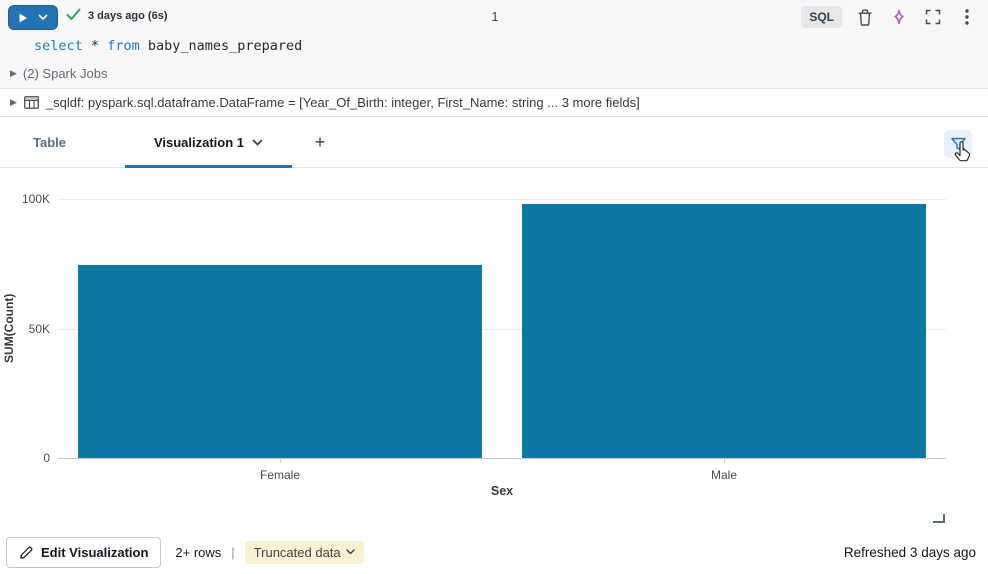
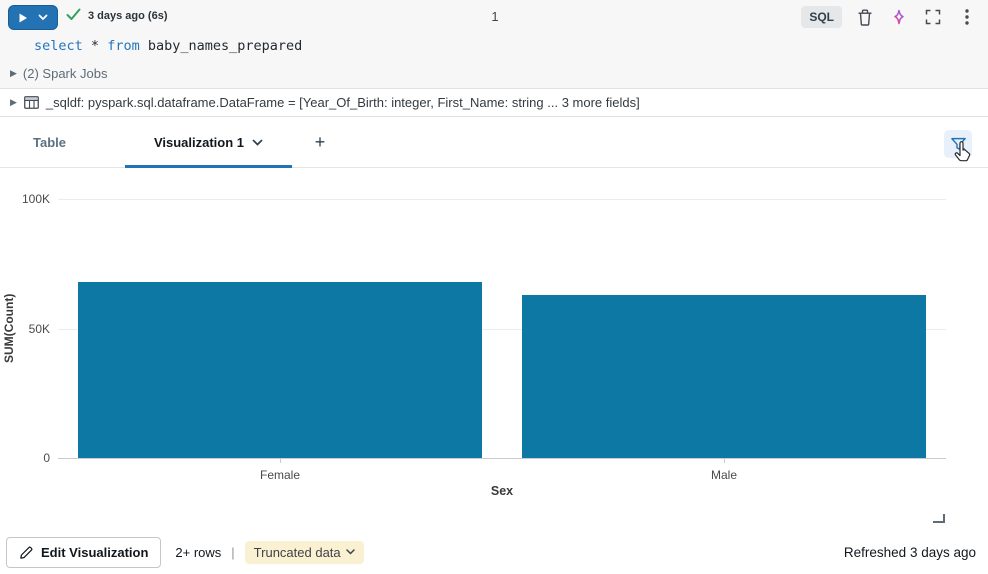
Female: 74K -> 68K
Male: 98K -> 63K
